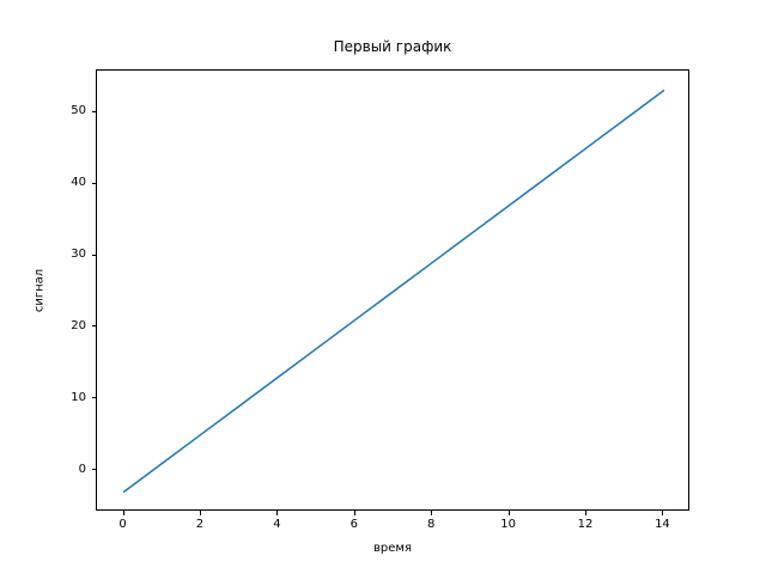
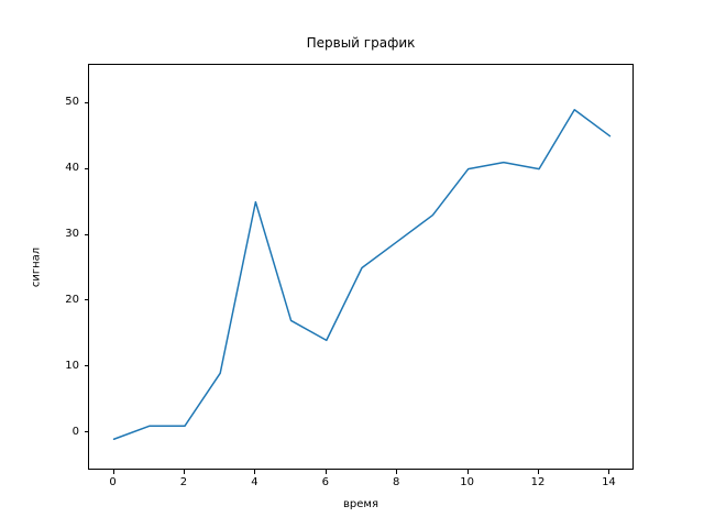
0: -3 -> -1
2: 5 -> 1
4: 13 -> 35
6: 21 -> 14
10: 37 -> 40
12: 45 -> 40
14: 53 -> 45
